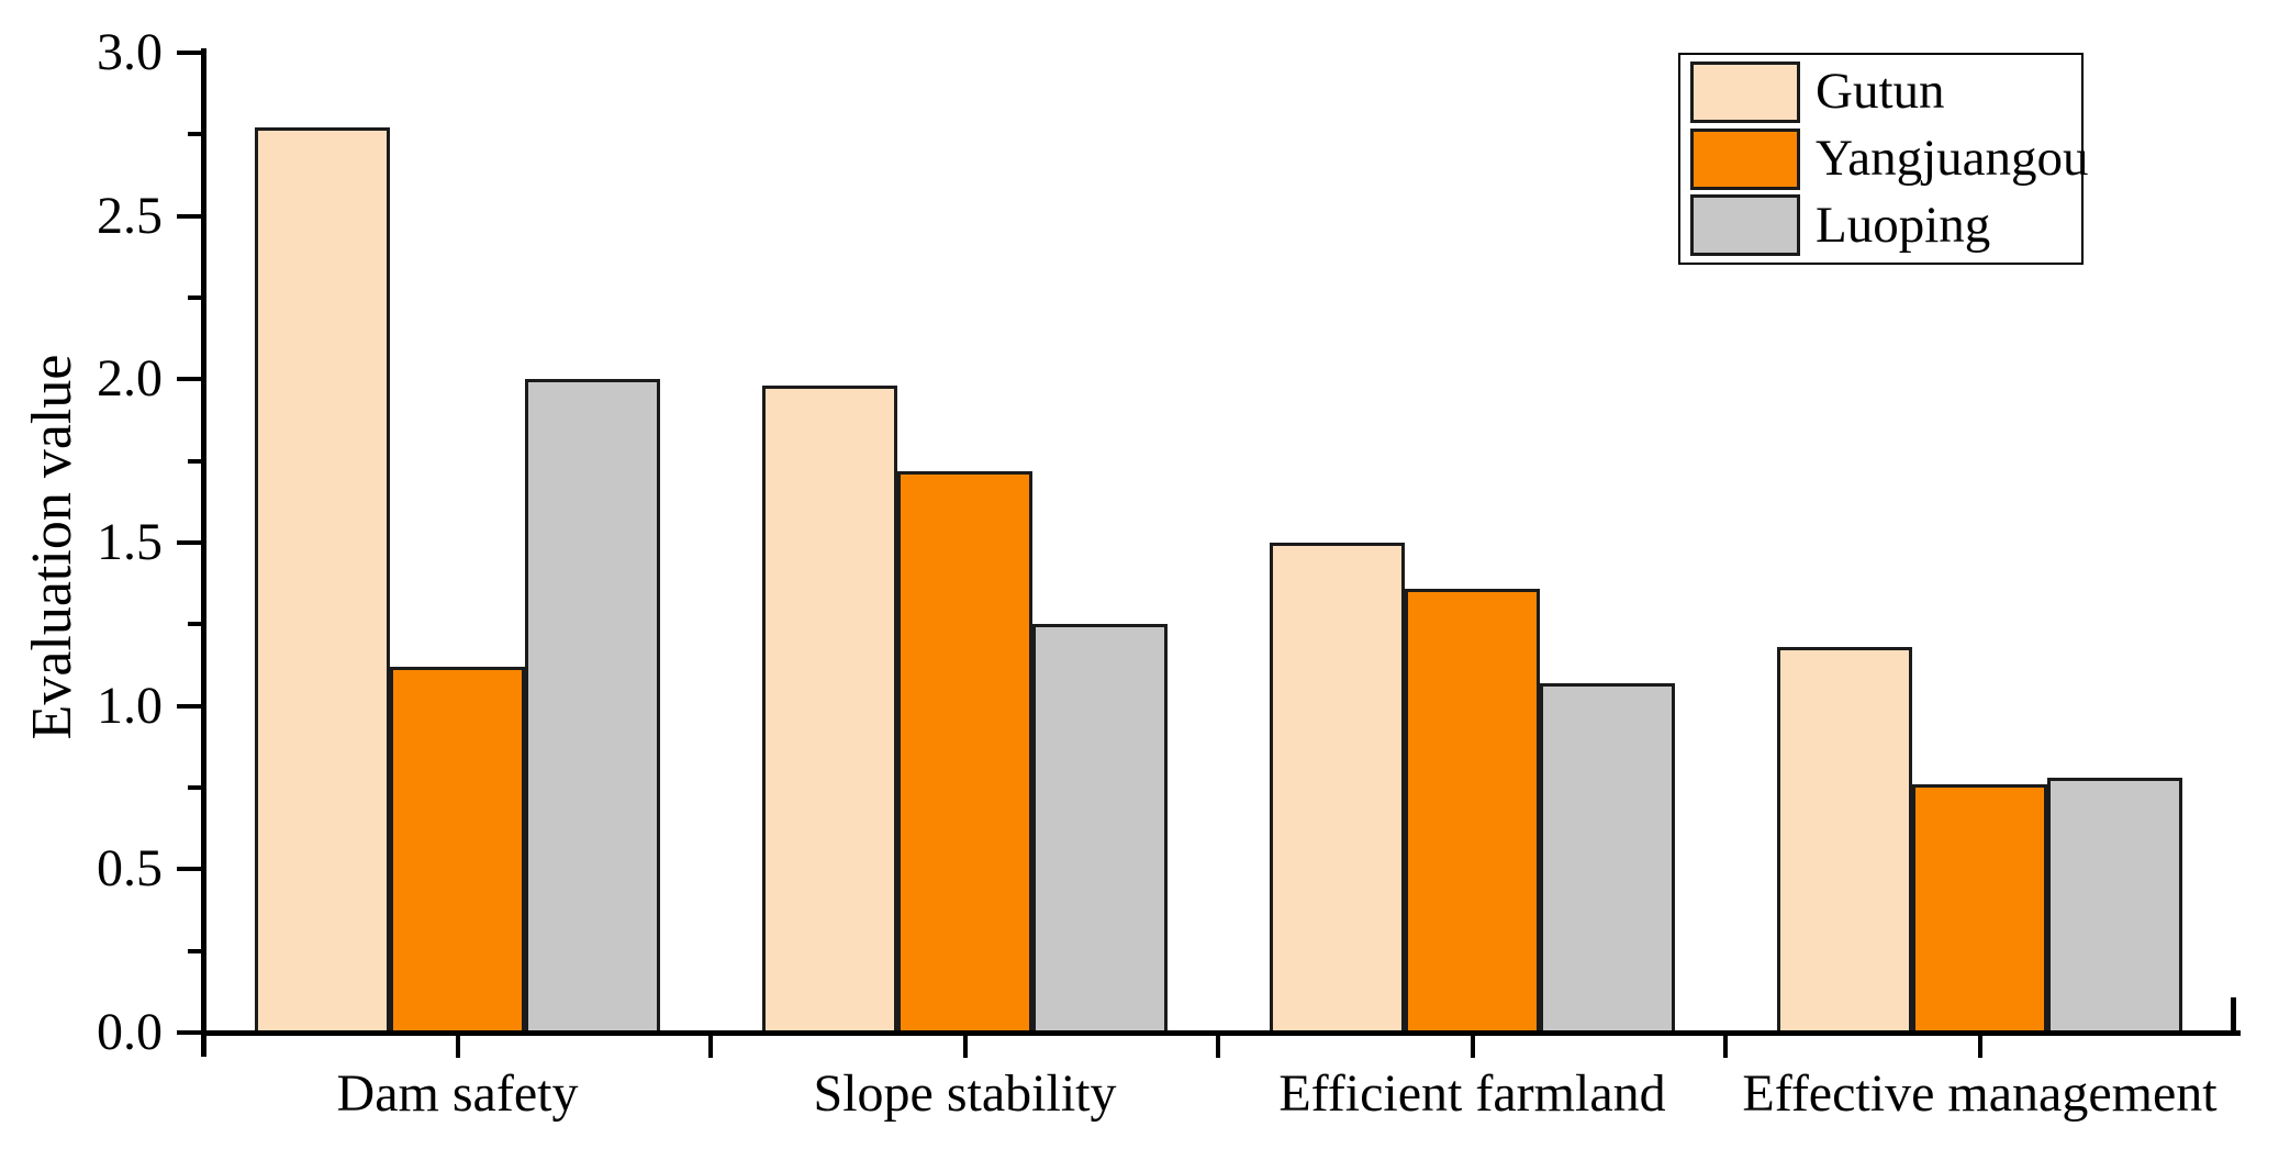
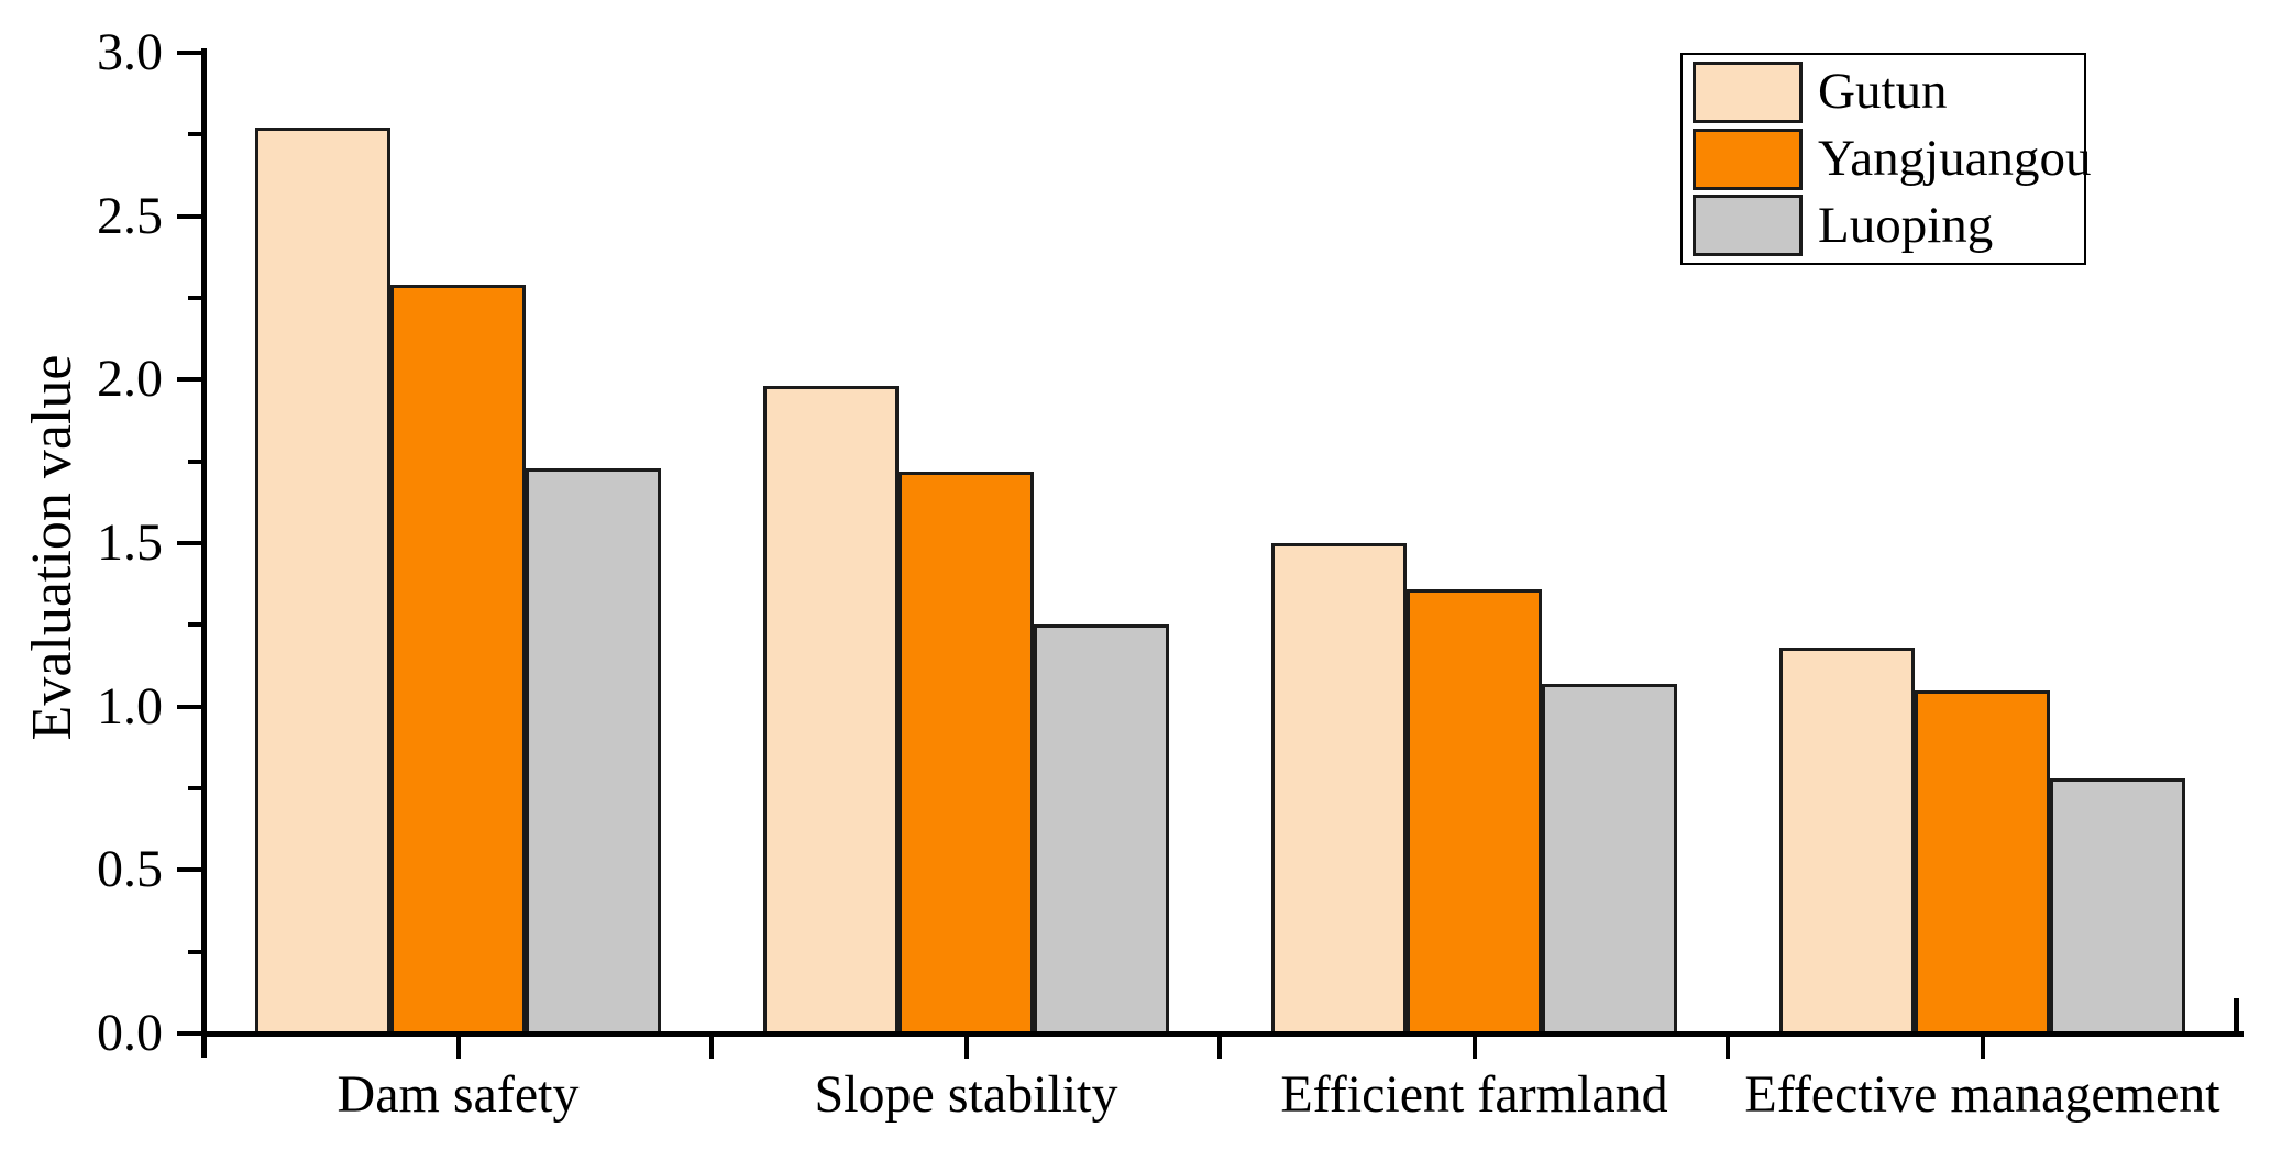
Yangjuangou/Dam safety: 1.12 -> 2.29
Luoping/Dam safety: 2.00 -> 1.73
Yangjuangou/Effective management: 0.76 -> 1.05
